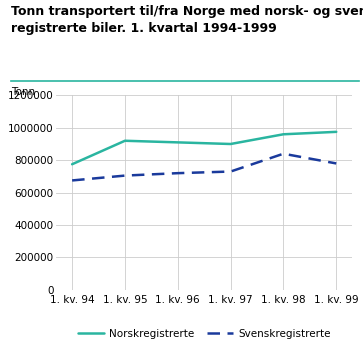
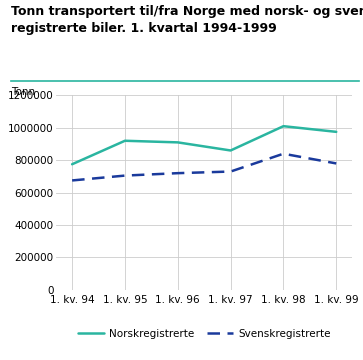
Norskregistrerte/1. kv. 97: 900000 -> 860000
Norskregistrerte/1. kv. 98: 960000 -> 1010000
